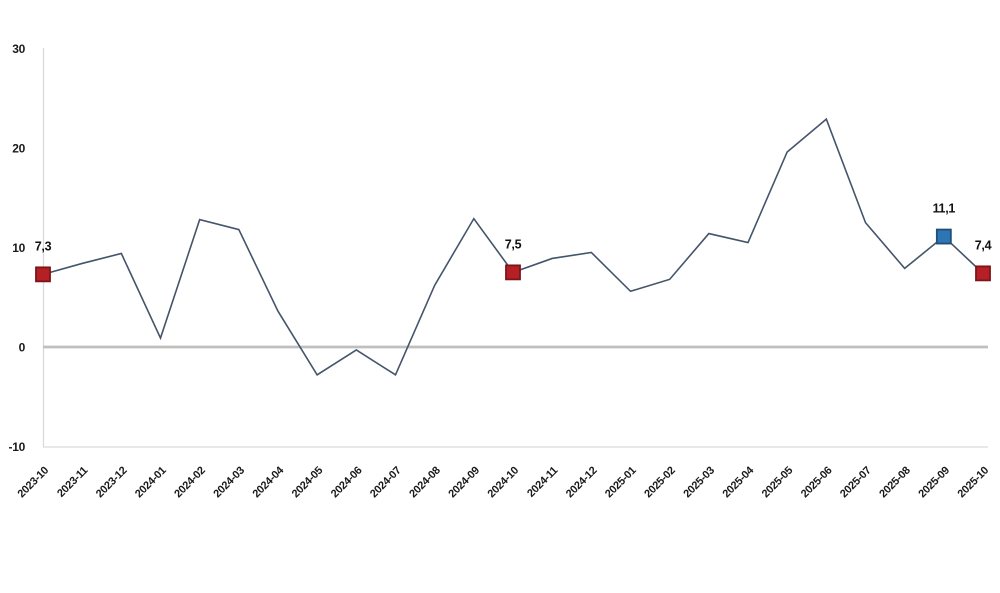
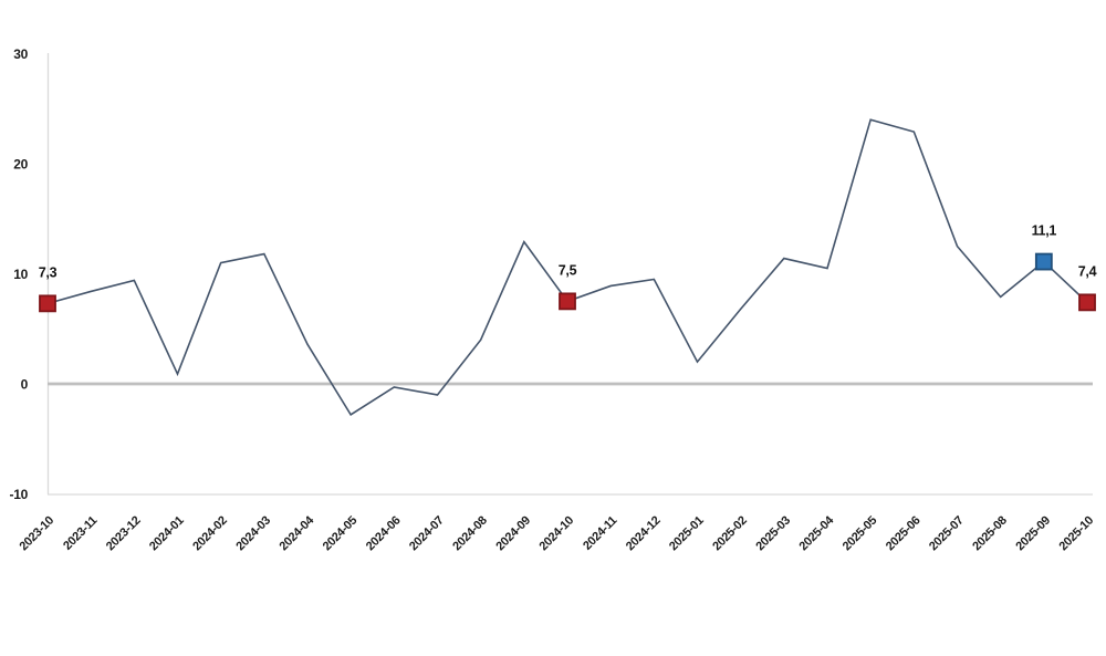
2024-02: 13 -> 11
2024-07: -3 -> -1
2024-08: 6 -> 4
2025-01: 6 -> 2
2025-05: 20 -> 24
